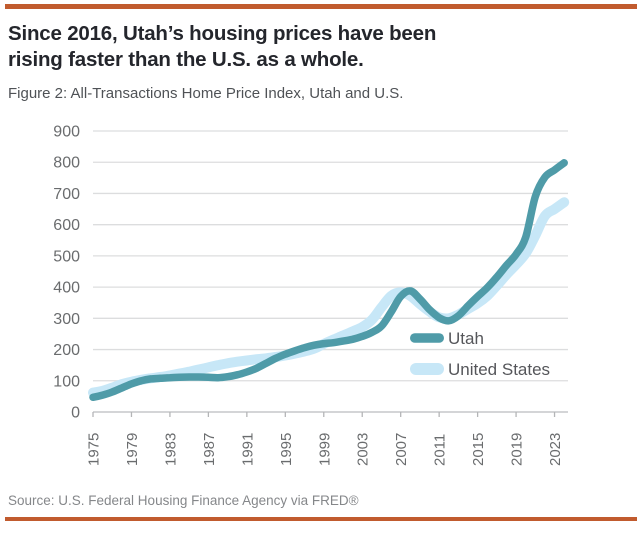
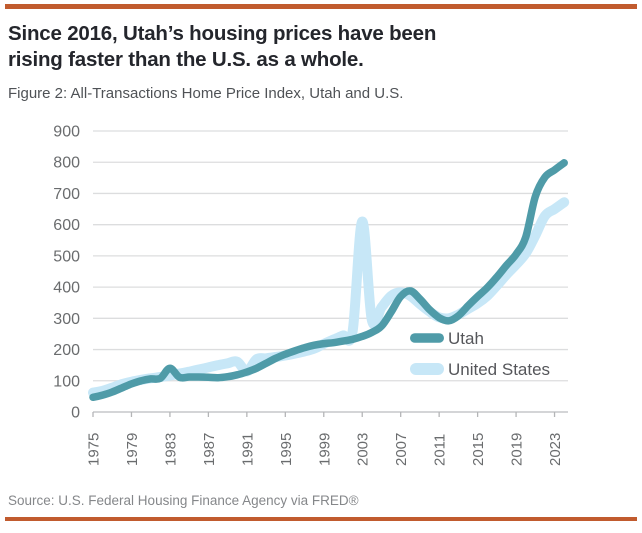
Utah/1983: 110 -> 140
United States/1991: 160 -> 130
United States/2003: 270 -> 610
